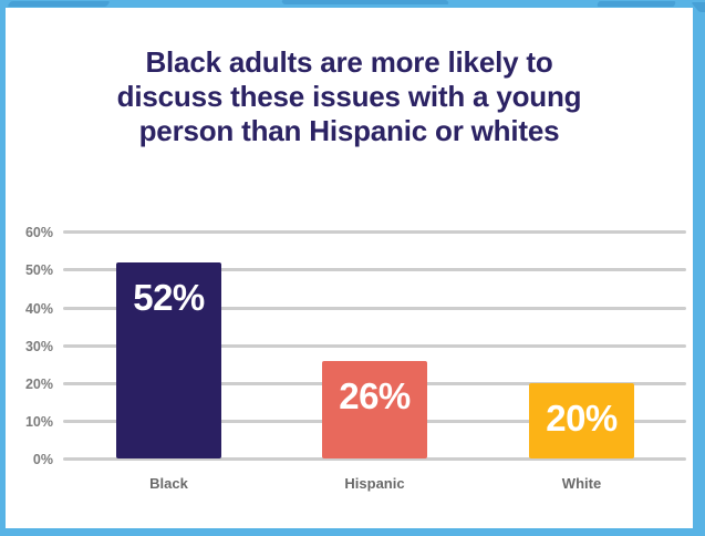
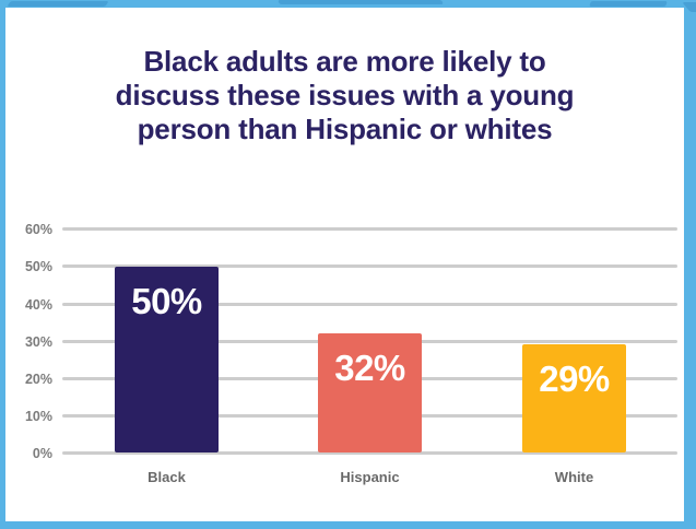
Black: 52% -> 50%
Hispanic: 26% -> 32%
White: 20% -> 29%
